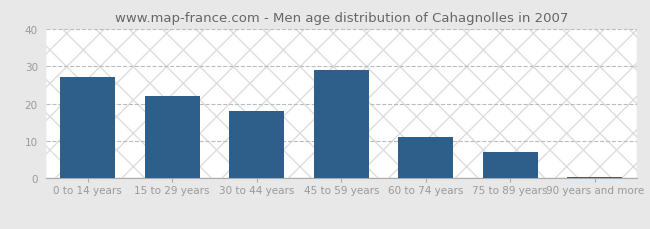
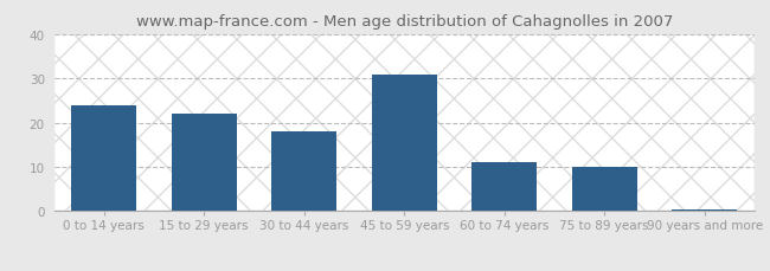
0 to 14 years: 27.0 -> 24.0
45 to 59 years: 29.0 -> 31.0
75 to 89 years: 7.0 -> 10.0
